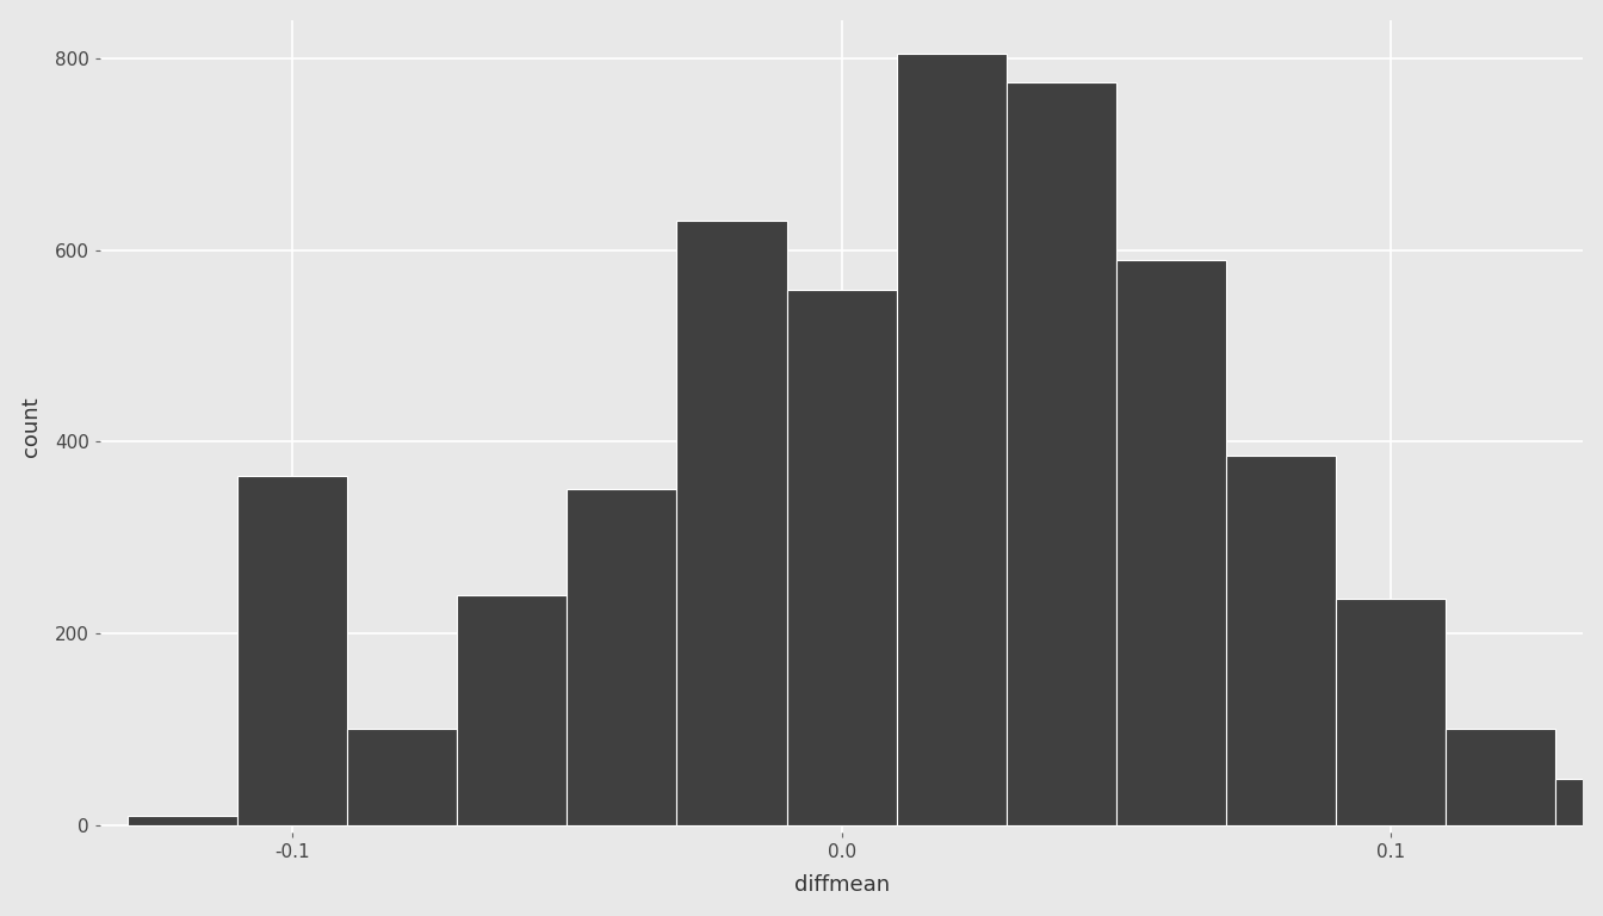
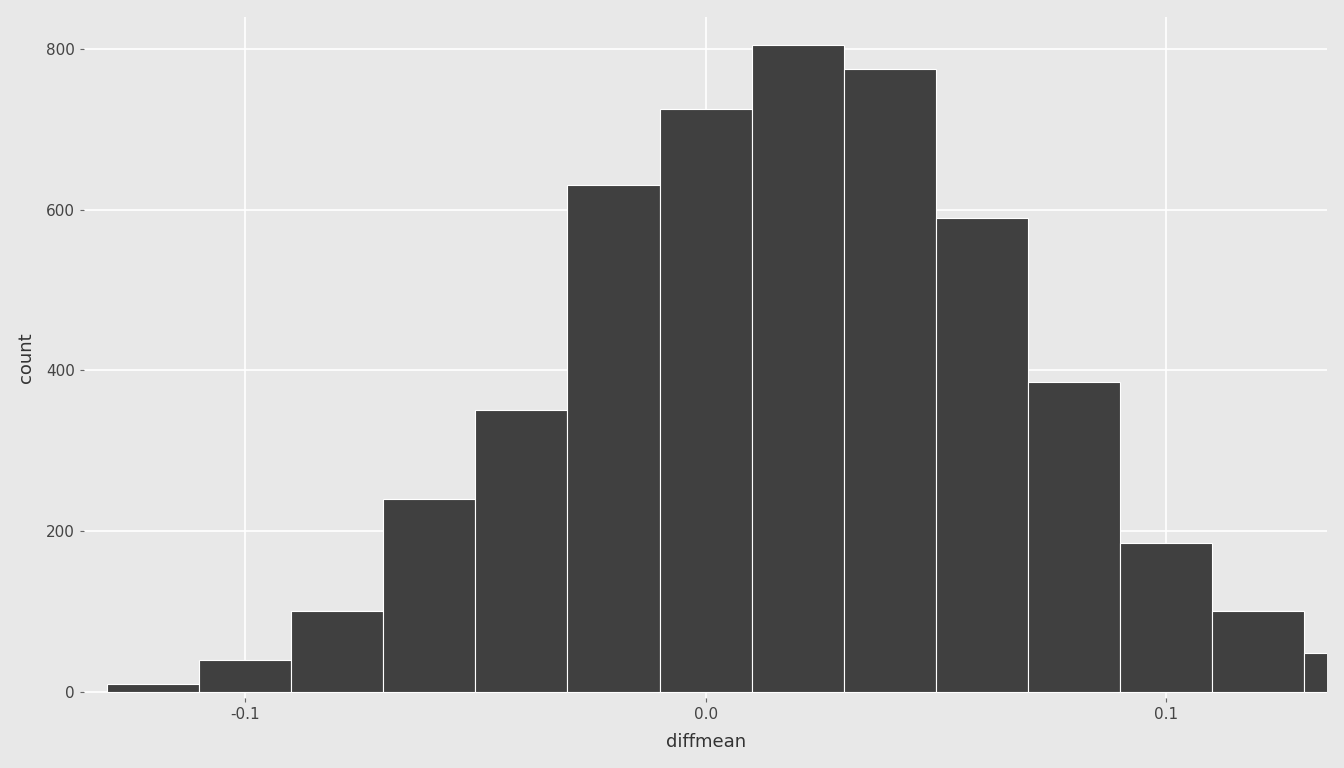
-0.1: 364 -> 40
0.0: 558 -> 725
0.1: 236 -> 185
